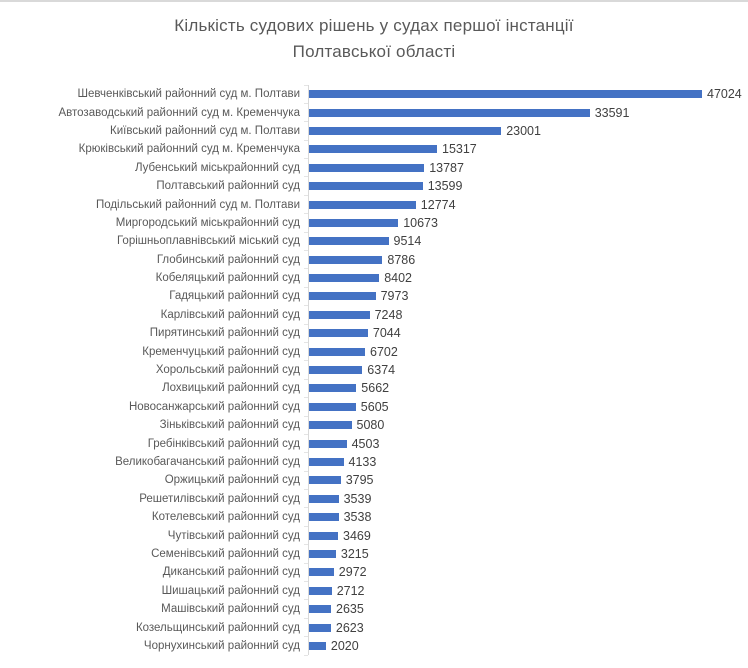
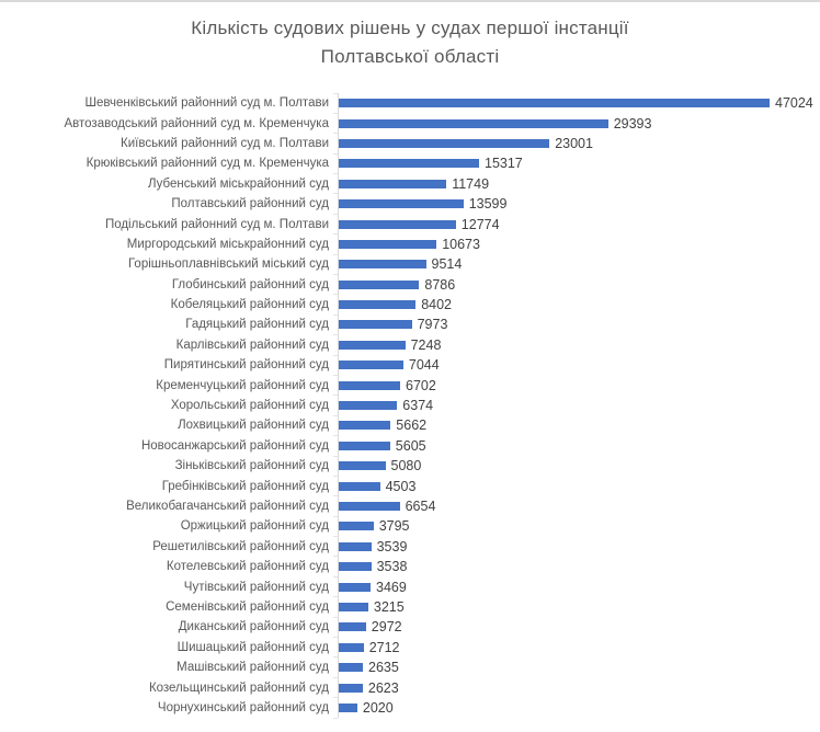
Автозаводський районний суд м. Кременчука: 33591 -> 29393
Лубенський міськрайонний суд: 13787 -> 11749
Великобагачанський районний суд: 4133 -> 6654
